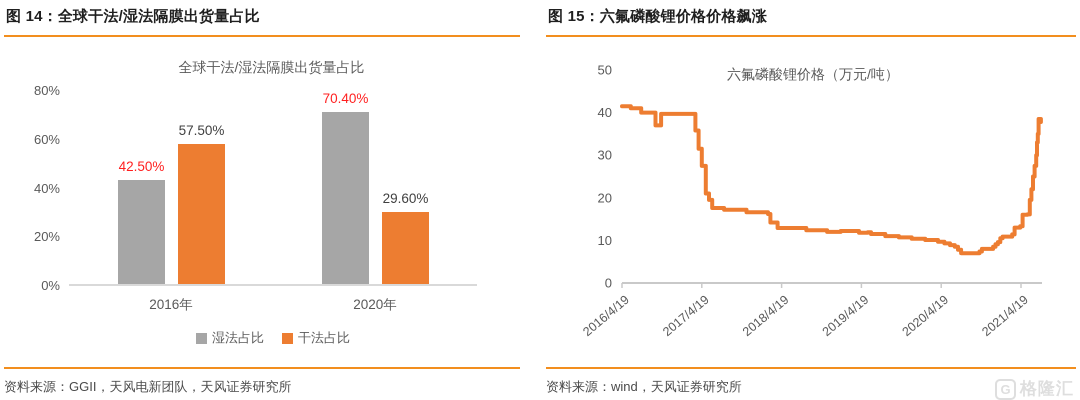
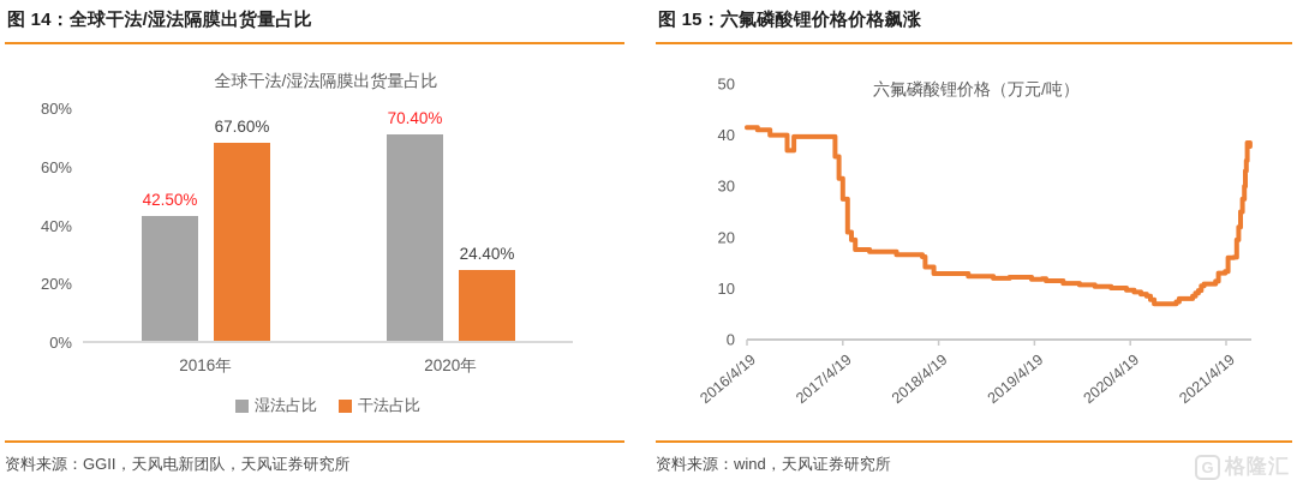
全球干法/湿法隔膜出货量占比/干法占比/2016年: 57.50% -> 67.60%
全球干法/湿法隔膜出货量占比/干法占比/2020年: 29.60% -> 24.40%
